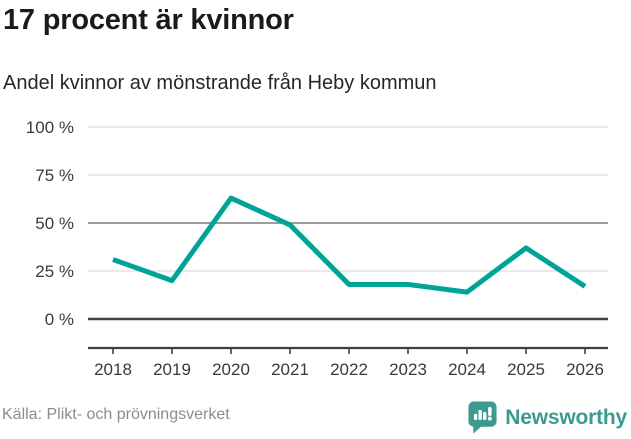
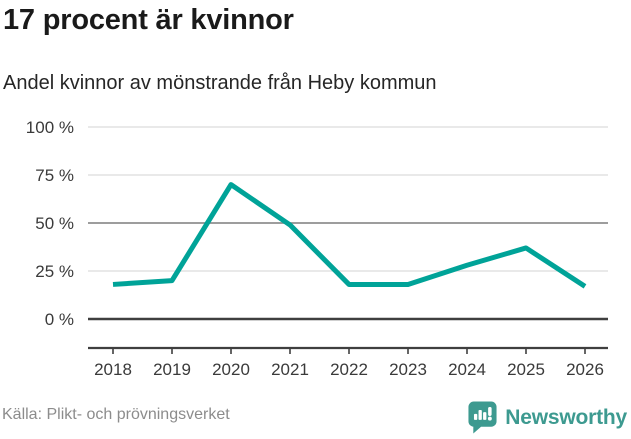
2018: 31% -> 18%
2020: 63% -> 70%
2024: 14% -> 28%
